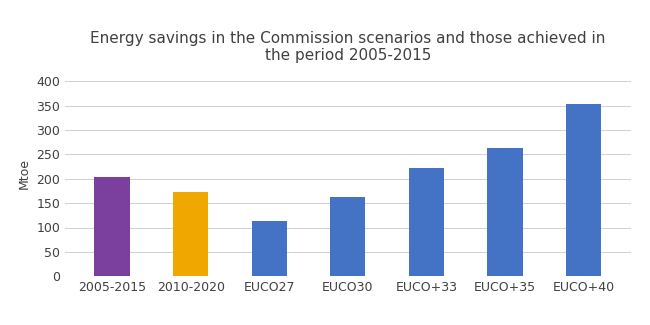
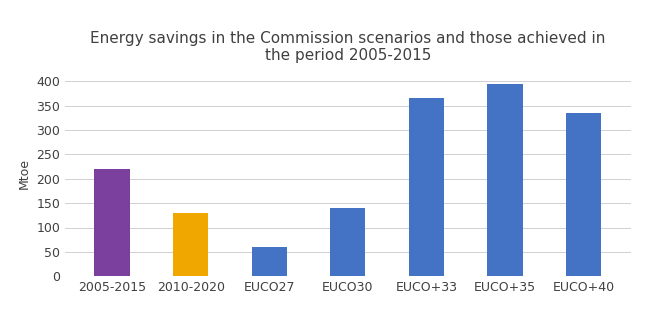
2005-2015: 204 -> 220
2010-2020: 172 -> 130
EUCO27: 114 -> 60
EUCO30: 162 -> 140
EUCO+33: 222 -> 365
EUCO+35: 263 -> 395
EUCO+40: 353 -> 335
